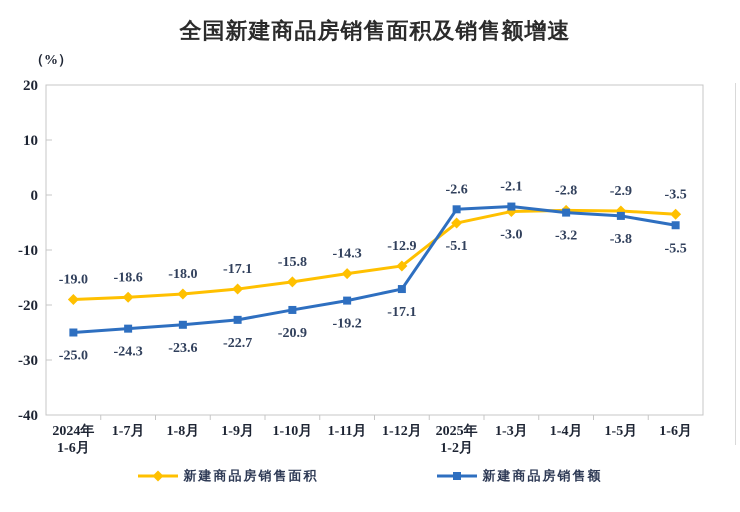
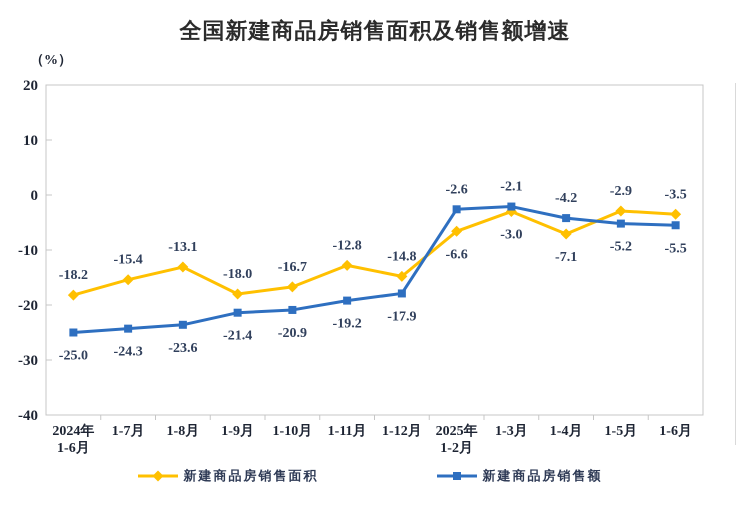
新建商品房销售面积/2024年 1-6月: -19.0 -> -18.2
新建商品房销售面积/1-7月: -18.6 -> -15.4
新建商品房销售面积/1-8月: -18.0 -> -13.1
新建商品房销售面积/1-9月: -17.1 -> -18.0
新建商品房销售额/1-9月: -22.7 -> -21.4
新建商品房销售面积/1-10月: -15.8 -> -16.7
新建商品房销售面积/1-11月: -14.3 -> -12.8
新建商品房销售面积/1-12月: -12.9 -> -14.8
新建商品房销售额/1-12月: -17.1 -> -17.9
新建商品房销售面积/2025年 1-2月: -5.1 -> -6.6
新建商品房销售面积/1-4月: -2.8 -> -7.1
新建商品房销售额/1-4月: -3.2 -> -4.2
新建商品房销售额/1-5月: -3.8 -> -5.2
